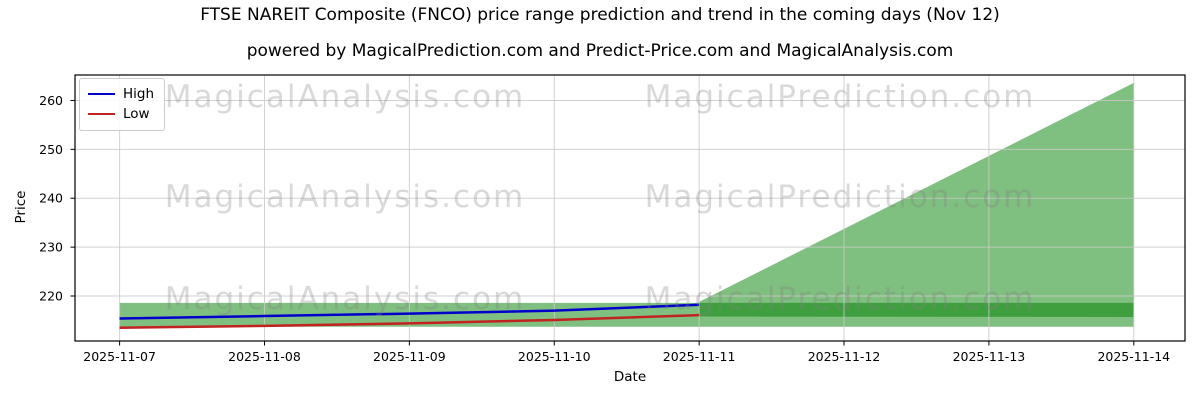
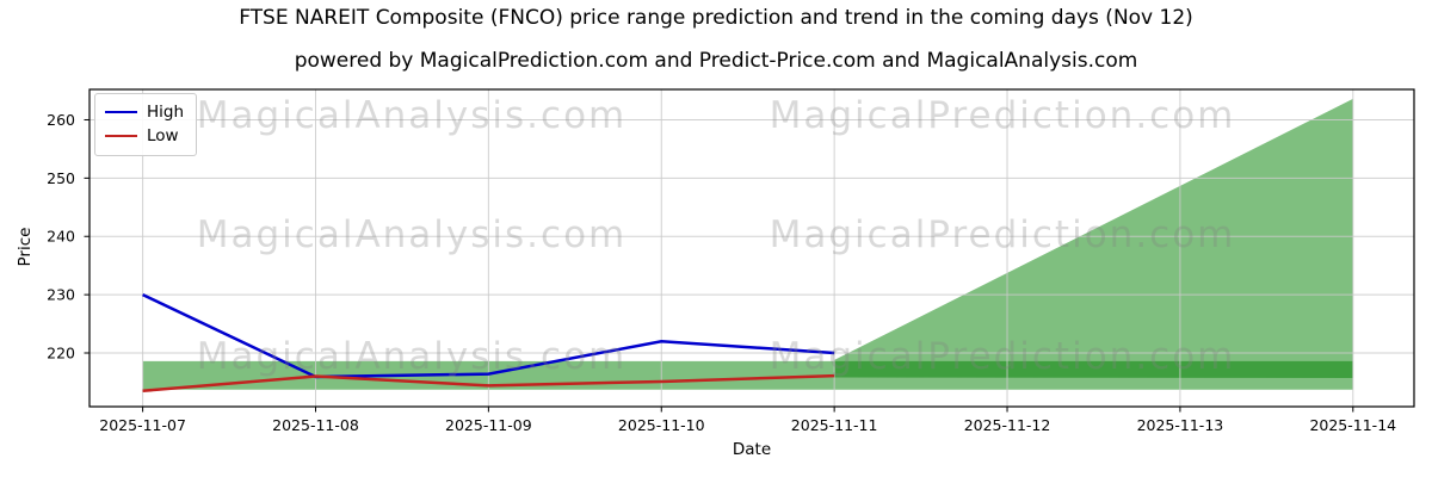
High/2025-11-07: 215 -> 230
Low/2025-11-08: 214 -> 216
High/2025-11-10: 217 -> 222
High/2025-11-11: 218 -> 220
